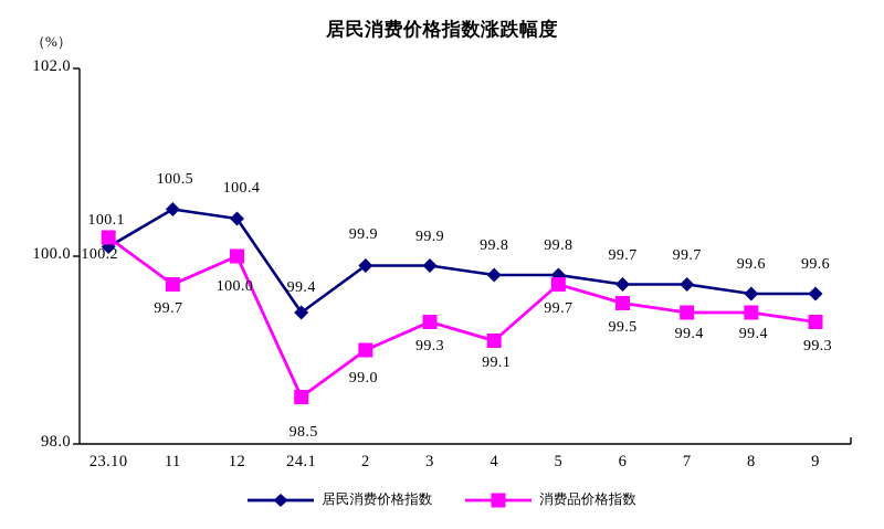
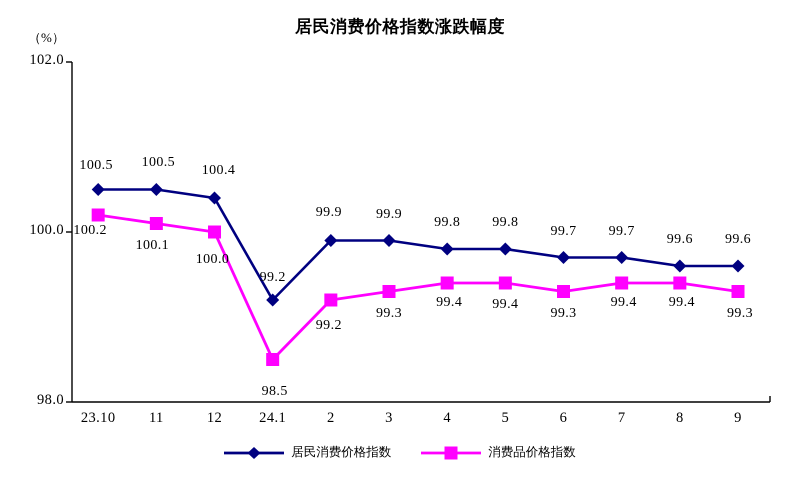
居民消费价格指数/23.10: 100.1 -> 100.5
消费品价格指数/11: 99.7 -> 100.1
居民消费价格指数/24.1: 99.4 -> 99.2
消费品价格指数/2: 99.0 -> 99.2
消费品价格指数/4: 99.1 -> 99.4
消费品价格指数/5: 99.7 -> 99.4
消费品价格指数/6: 99.5 -> 99.3
